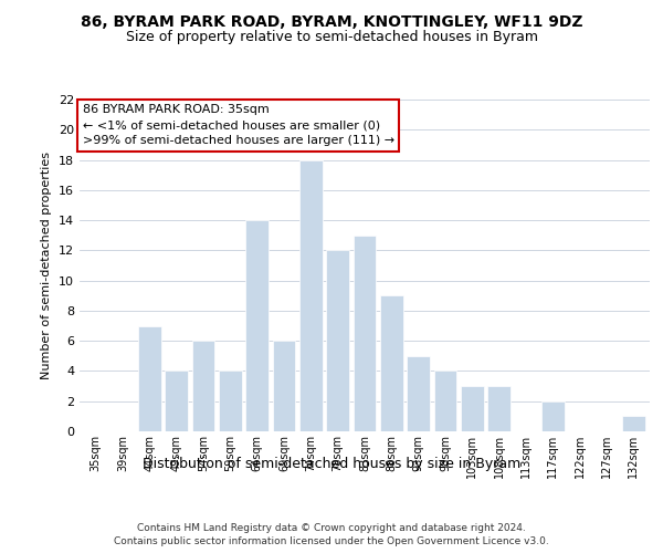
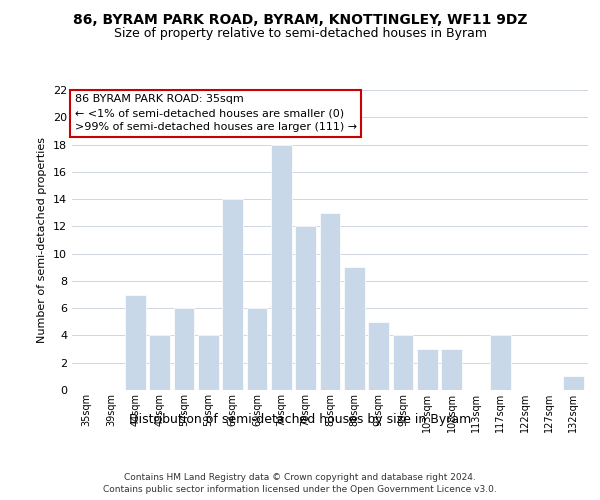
117sqm: 2 -> 4
